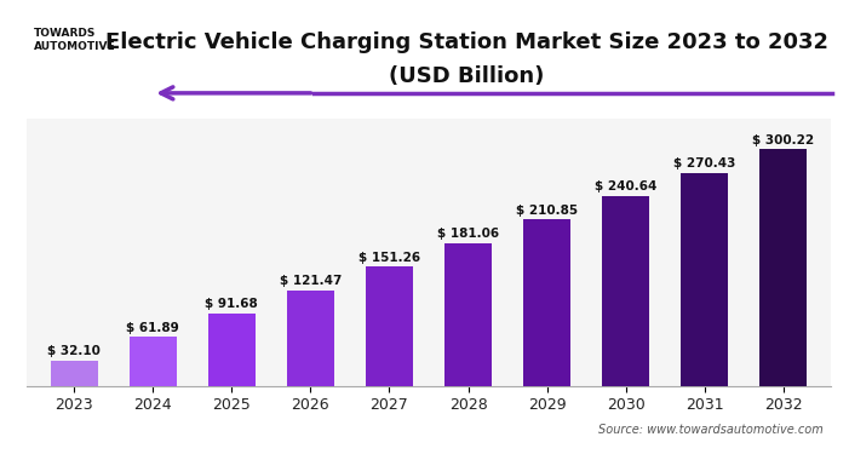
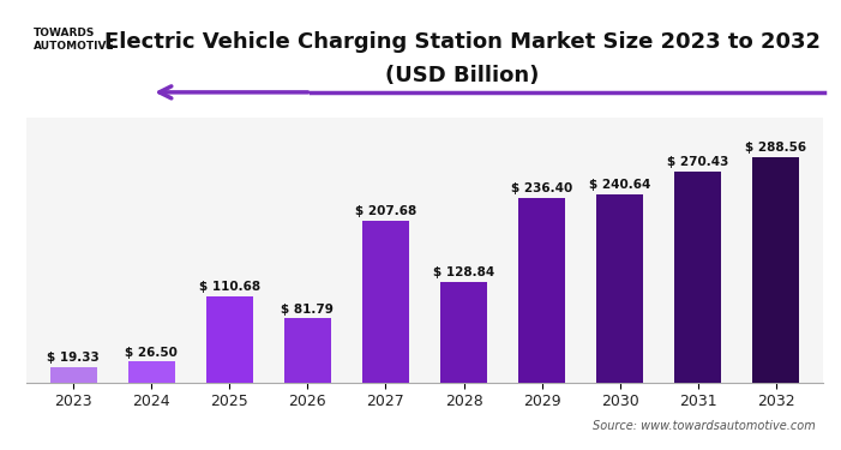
2023: 32.10 -> 19.33
2024: 61.89 -> 26.50
2025: 91.68 -> 110.68
2026: 121.47 -> 81.79
2027: 151.26 -> 207.68
2028: 181.06 -> 128.84
2029: 210.85 -> 236.40
2032: 300.22 -> 288.56
